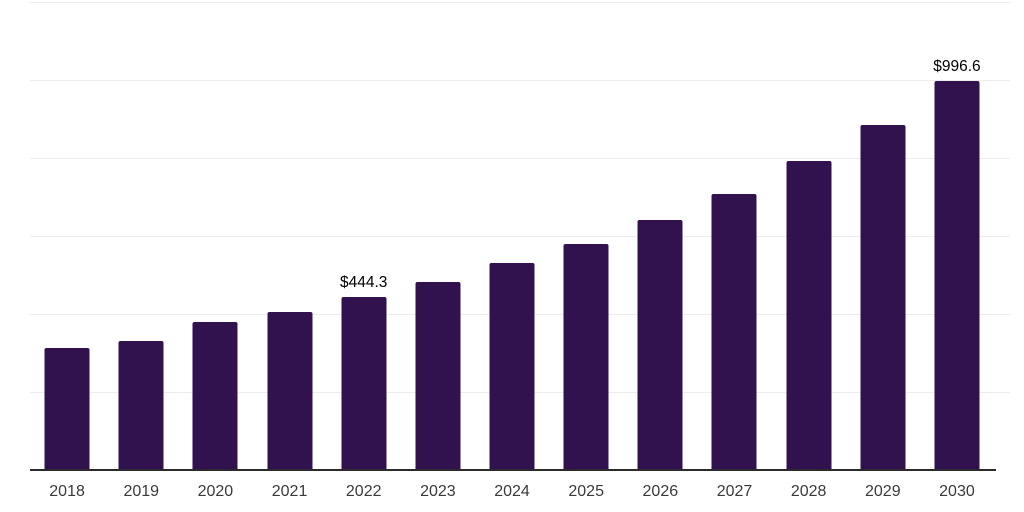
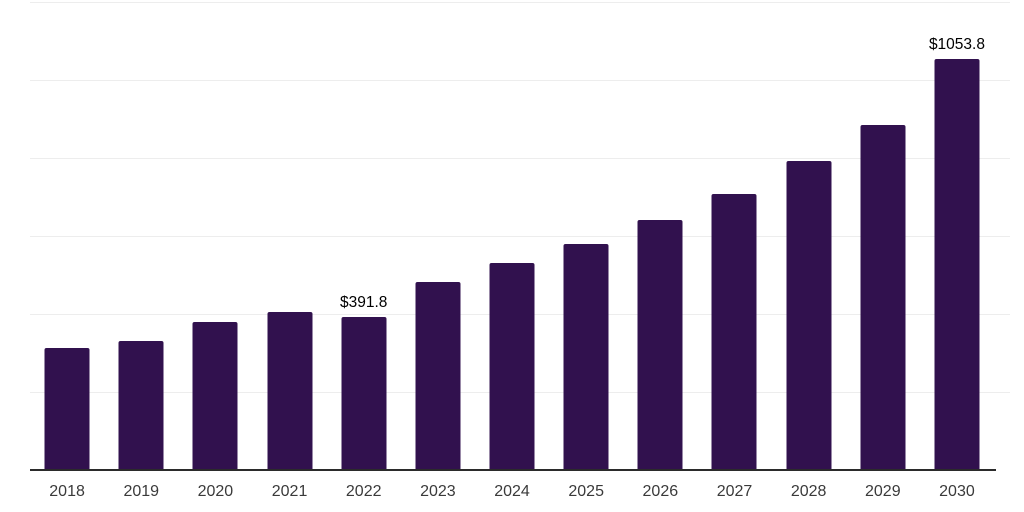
2022: $444.3 -> $391.8
2030: $996.6 -> $1053.8
